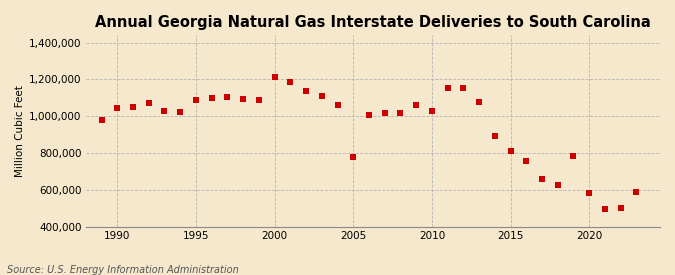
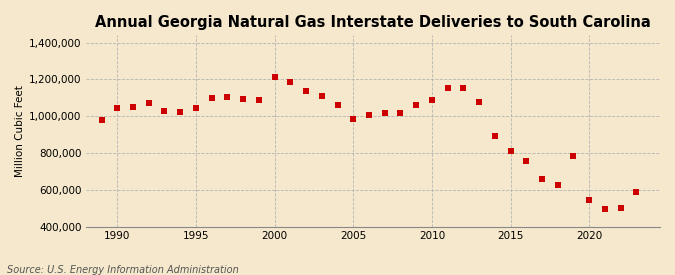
1995: 1,090,000 -> 1,040,000
2005: 780,000 -> 980,000
2010: 1,030,000 -> 1,090,000
2020: 580,000 -> 540,000
